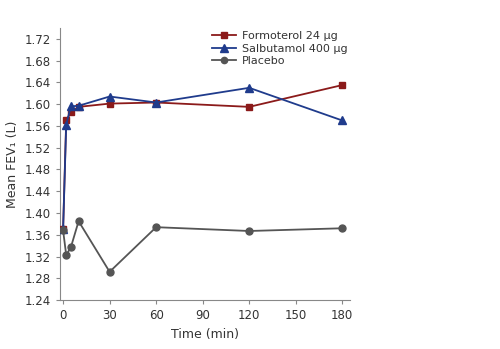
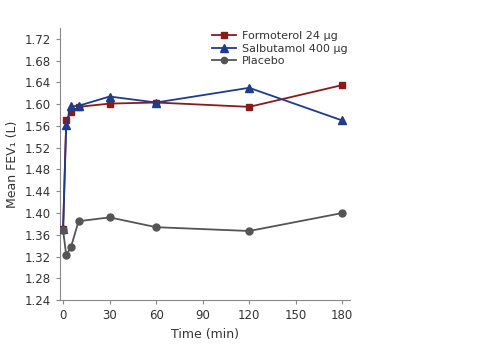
Placebo/30: 1.292 -> 1.392
Placebo/180: 1.372 -> 1.400
